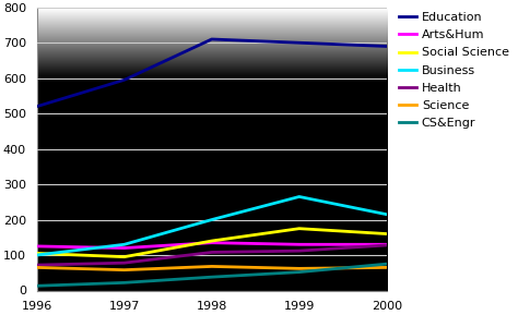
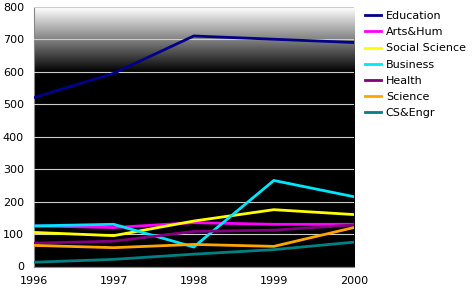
Business/1996: 100 -> 125
Business/1998: 200 -> 60
Science/2000: 65 -> 120
